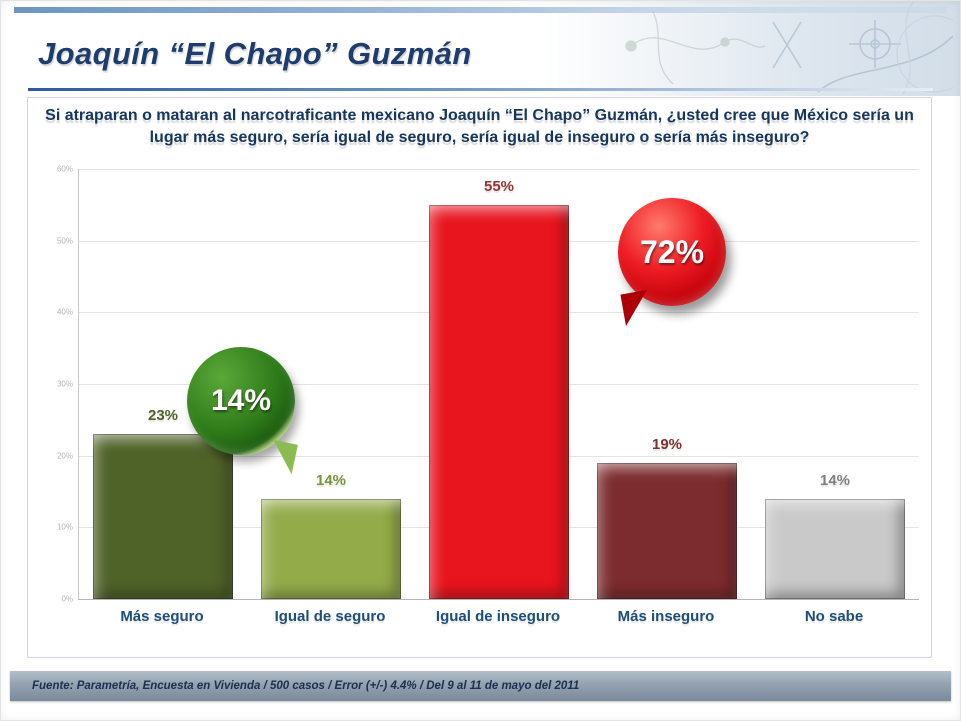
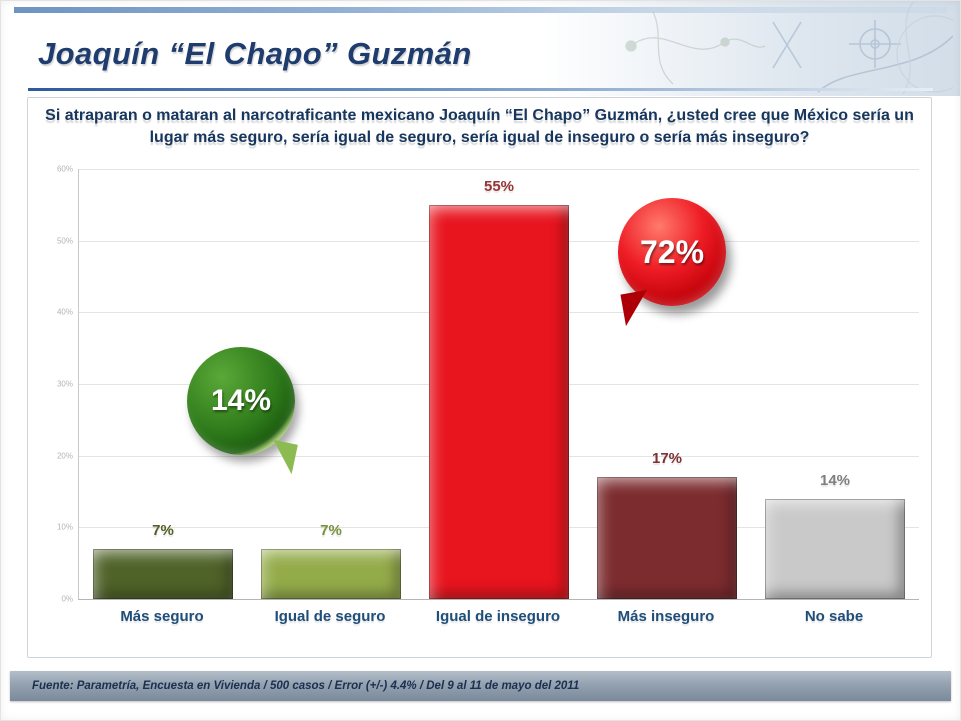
Más seguro: 23% -> 7%
Igual de seguro: 14% -> 7%
Más inseguro: 19% -> 17%
